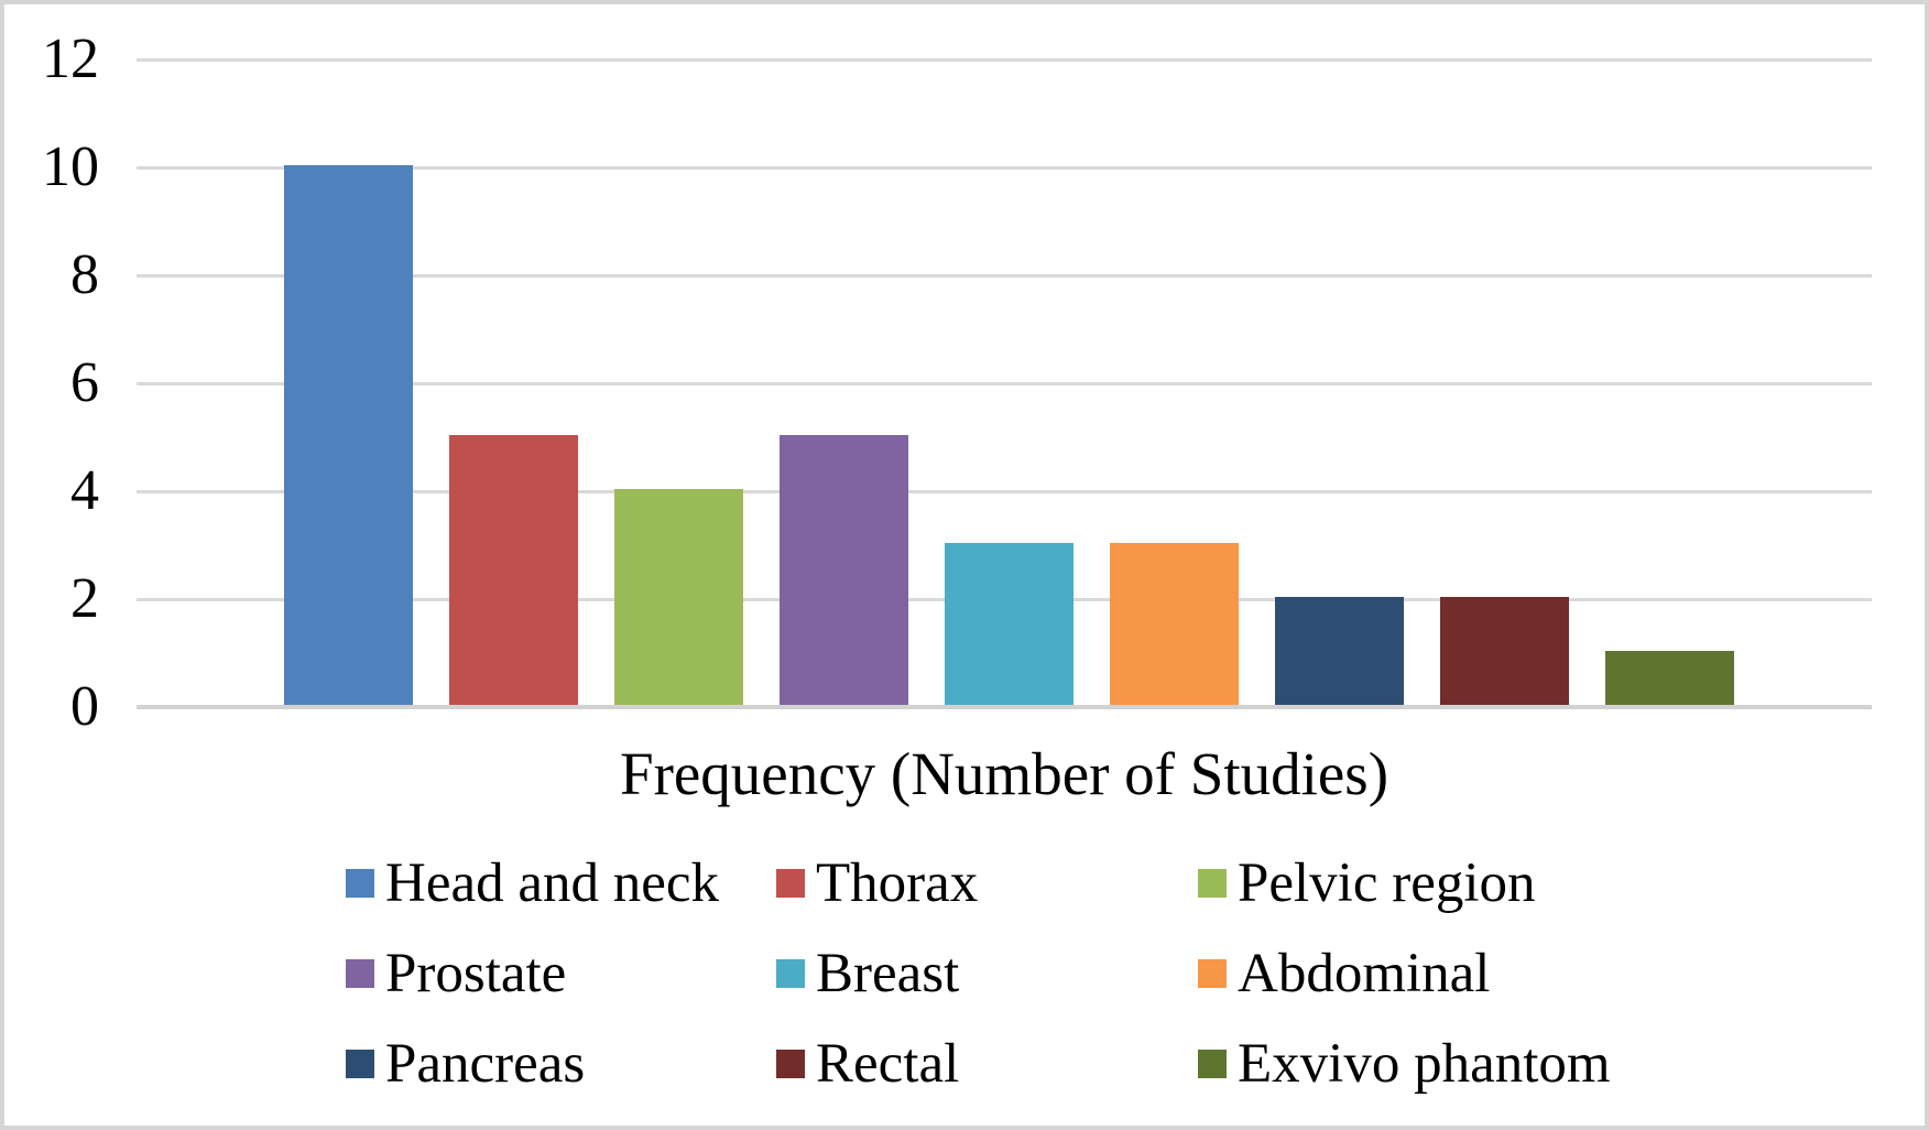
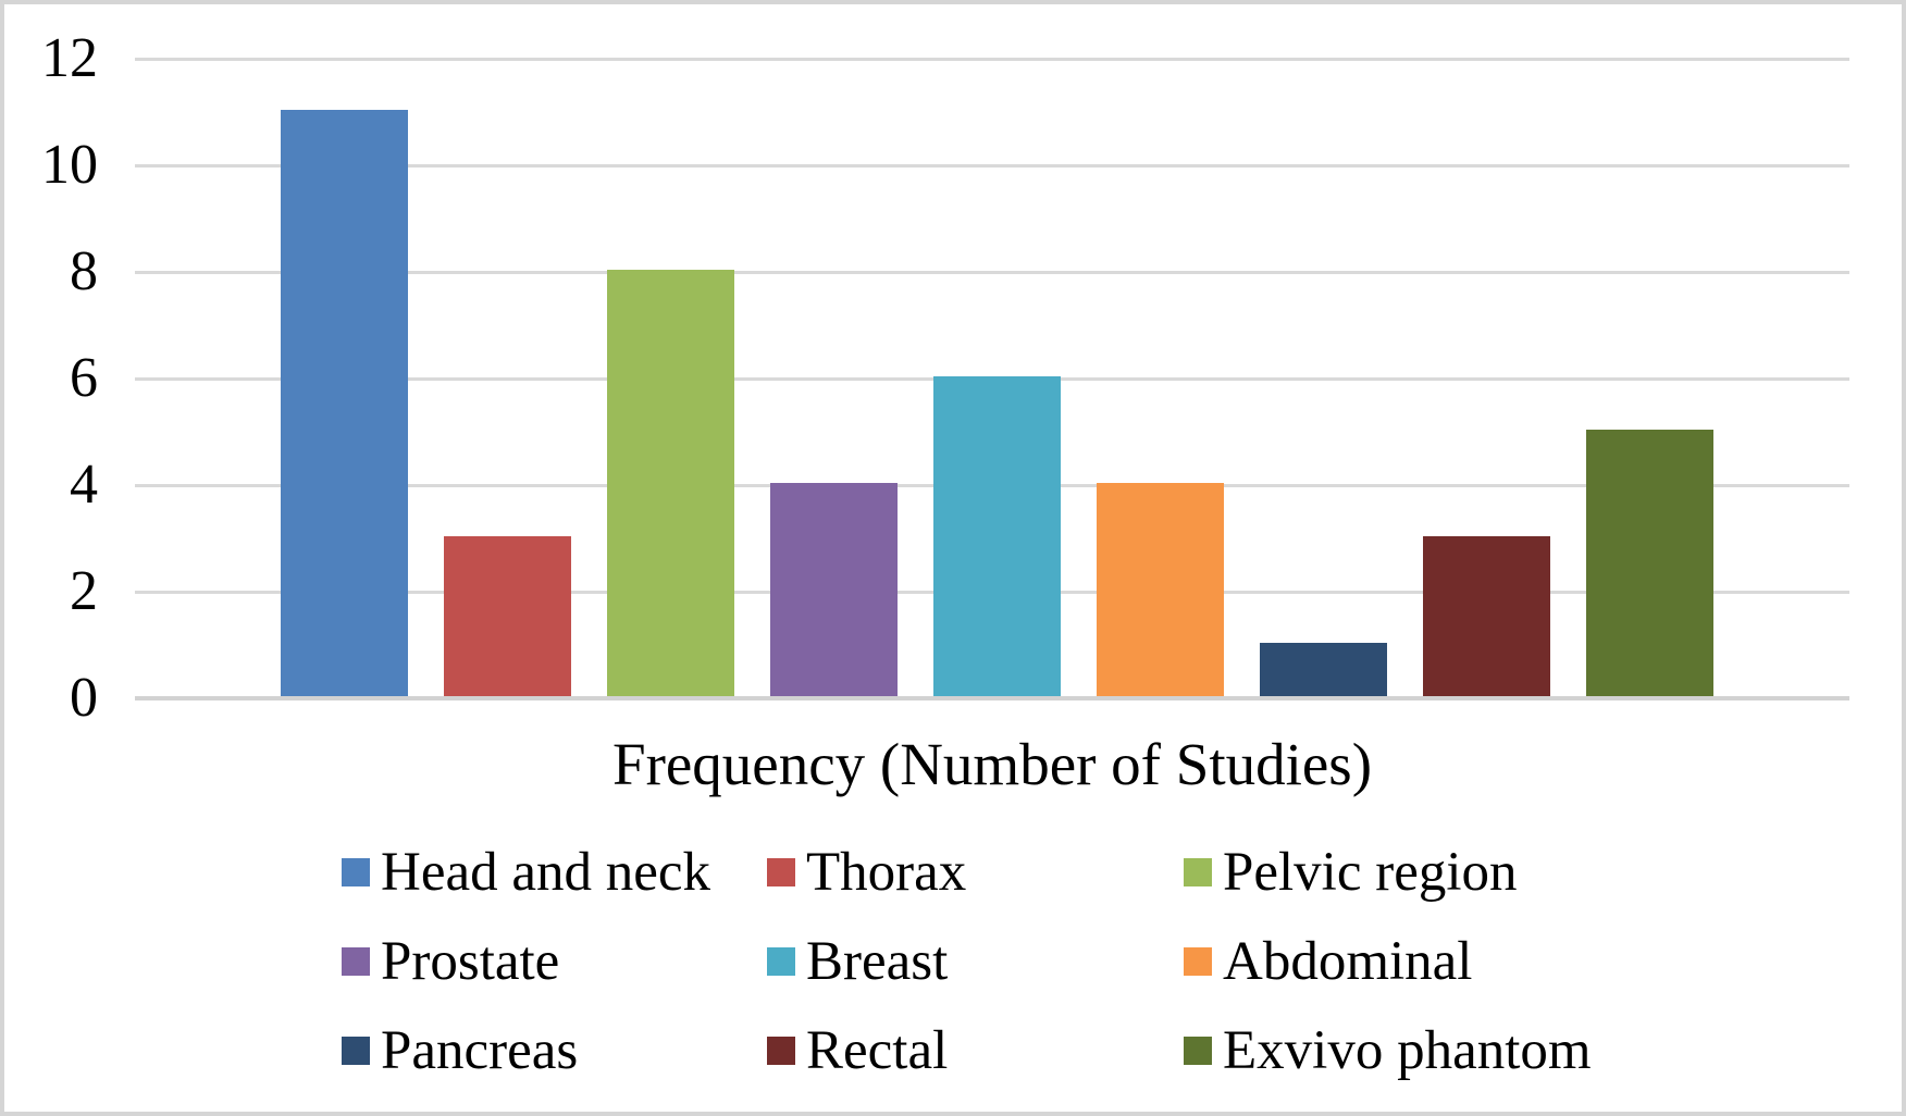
Head and neck: 10 -> 11
Thorax: 5 -> 3
Pelvic region: 4 -> 8
Prostate: 5 -> 4
Breast: 3 -> 6
Abdominal: 3 -> 4
Pancreas: 2 -> 1
Rectal: 2 -> 3
Exvivo phantom: 1 -> 5
